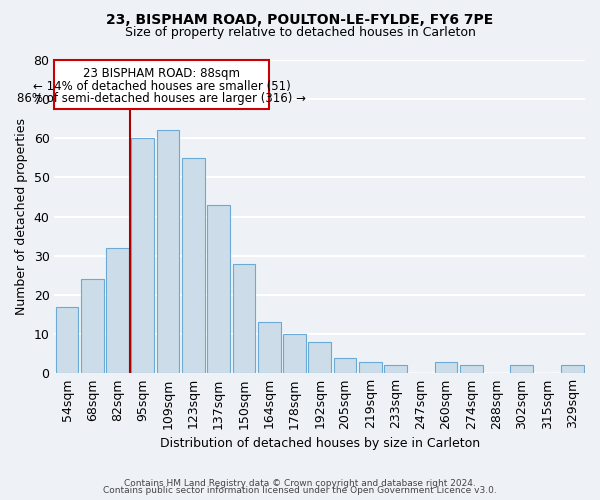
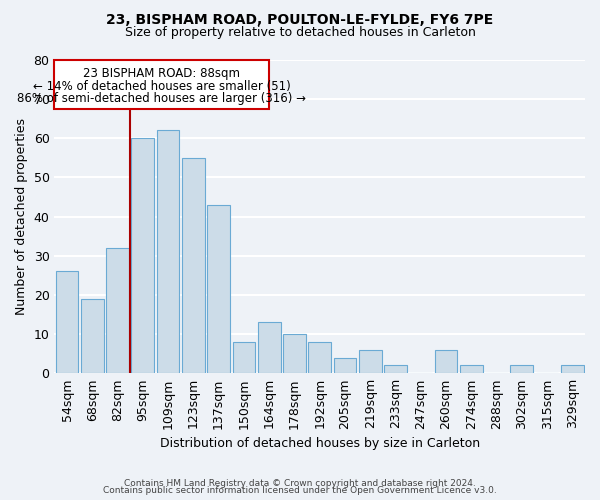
54sqm: 17 -> 26
68sqm: 24 -> 19
150sqm: 28 -> 8
219sqm: 3 -> 6
260sqm: 3 -> 6
